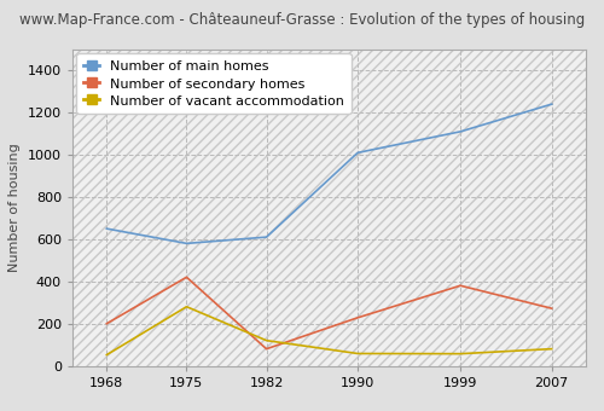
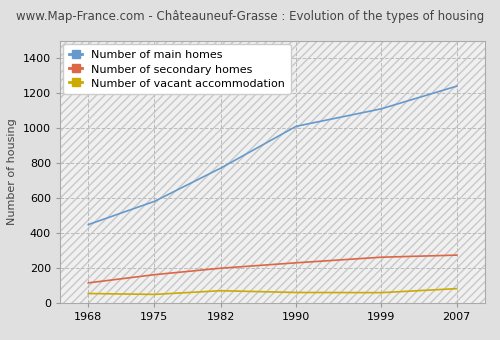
Number of main homes/1968: 650 -> 450
Number of secondary homes/1968: 200 -> 110
Number of secondary homes/1975: 420 -> 160
Number of vacant accommodation/1975: 280 -> 50
Number of main homes/1982: 610 -> 770
Number of secondary homes/1982: 80 -> 200
Number of vacant accommodation/1982: 120 -> 70
Number of secondary homes/1999: 380 -> 260
